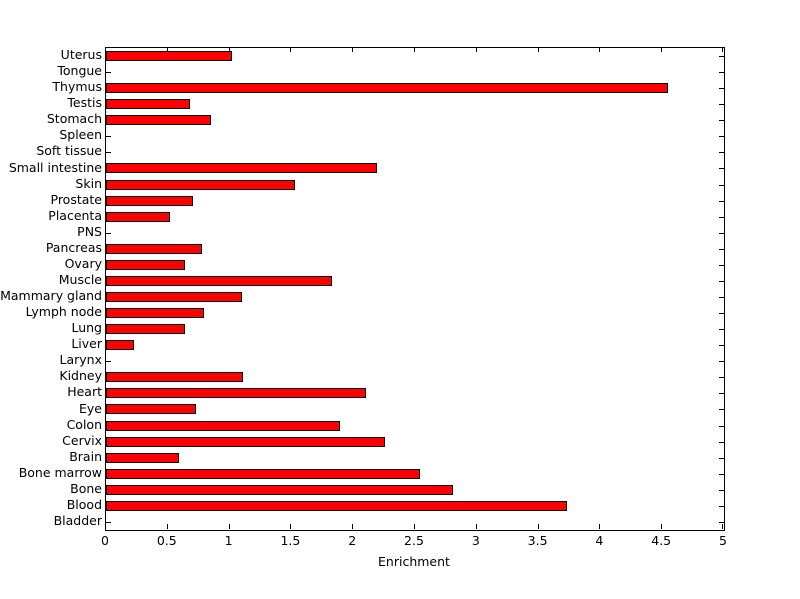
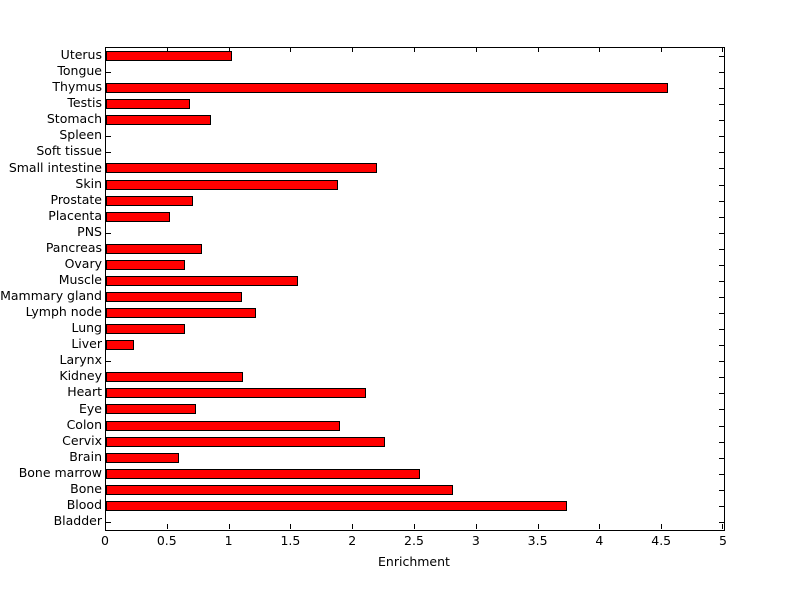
Skin: 1.53 -> 1.88
Muscle: 1.83 -> 1.55
Lymph node: 0.79 -> 1.21
